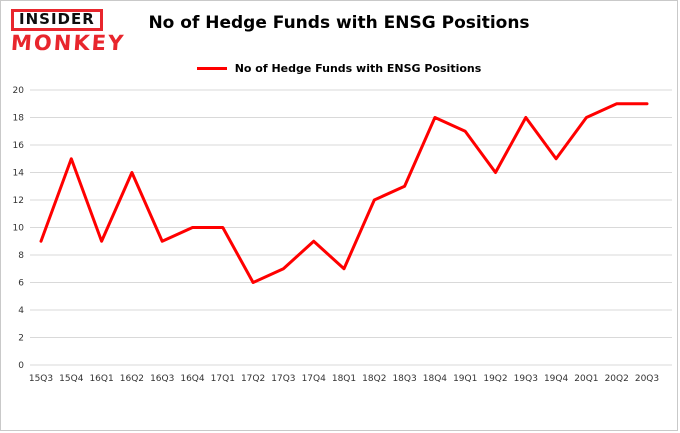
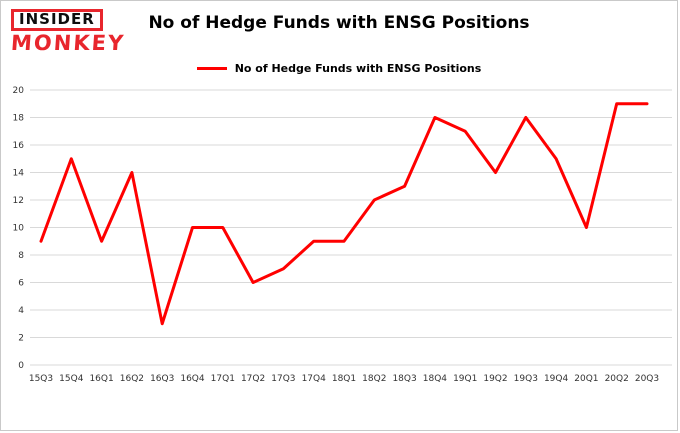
16Q3: 9 -> 3
18Q1: 7 -> 9
20Q1: 18 -> 10
